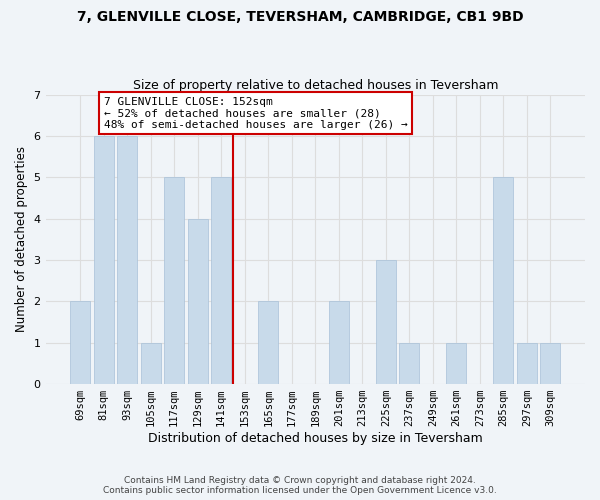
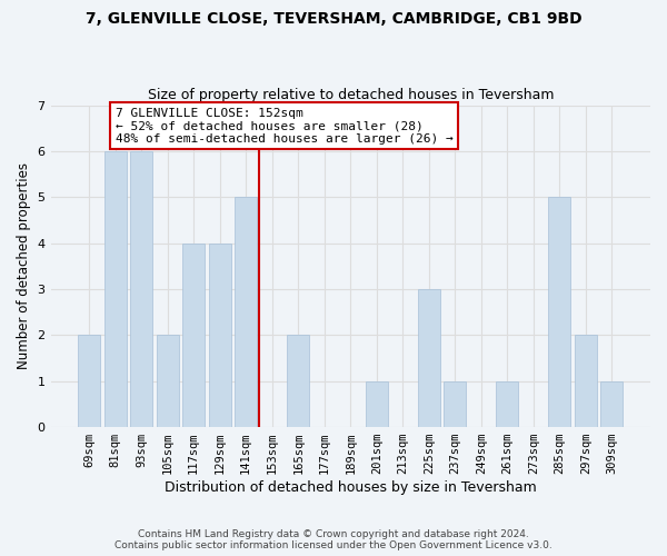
105sqm: 1 -> 2
117sqm: 5 -> 4
201sqm: 2 -> 1
297sqm: 1 -> 2
